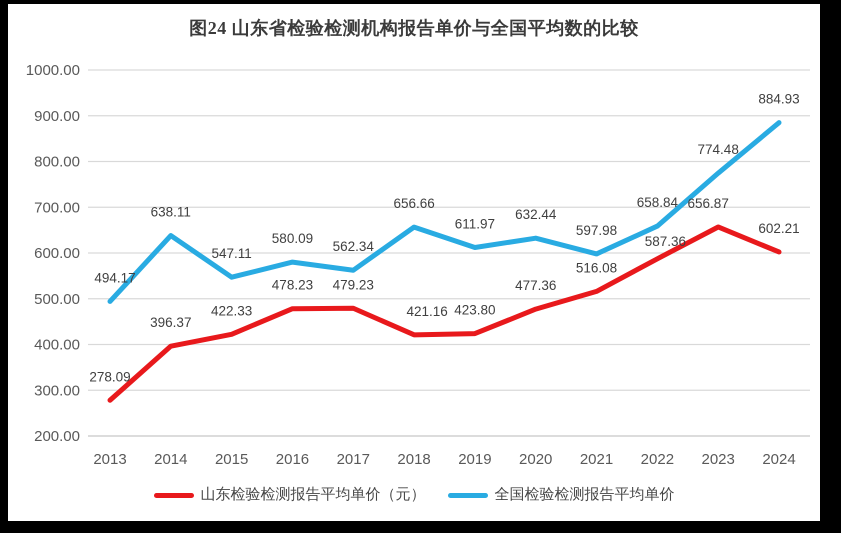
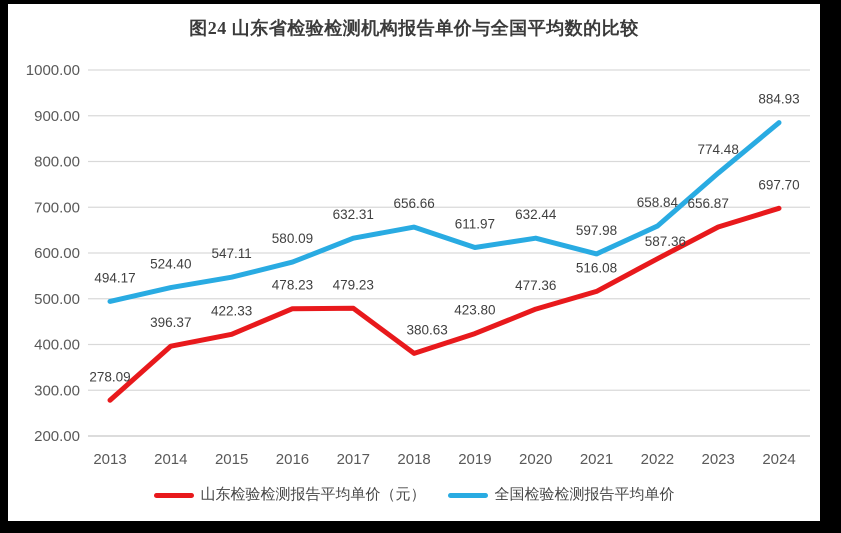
全国检验检测报告平均单价/2014: 638.11 -> 524.40
全国检验检测报告平均单价/2017: 562.34 -> 632.31
山东检验检测报告平均单价（元）/2018: 421.16 -> 380.63
山东检验检测报告平均单价（元）/2024: 602.21 -> 697.70
